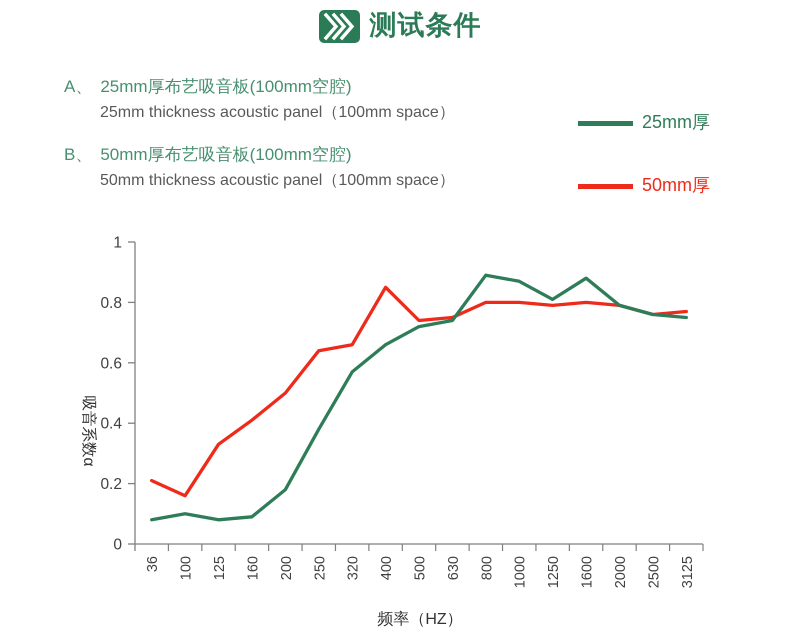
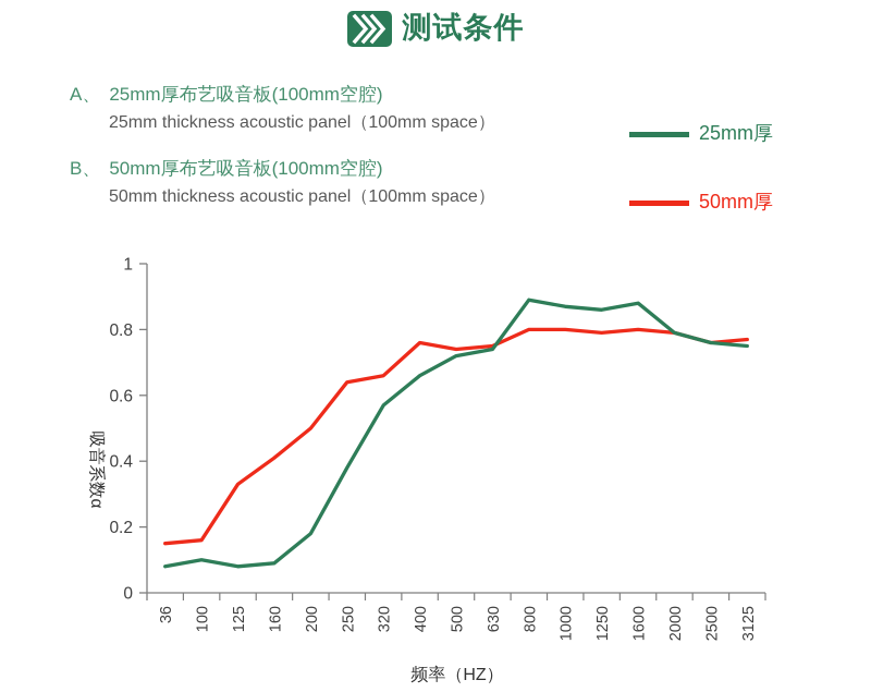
50mm厚/36: 0.21 -> 0.15
50mm厚/400: 0.85 -> 0.76
25mm厚/1250: 0.81 -> 0.86
